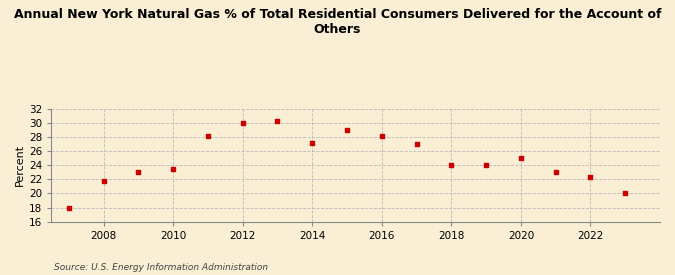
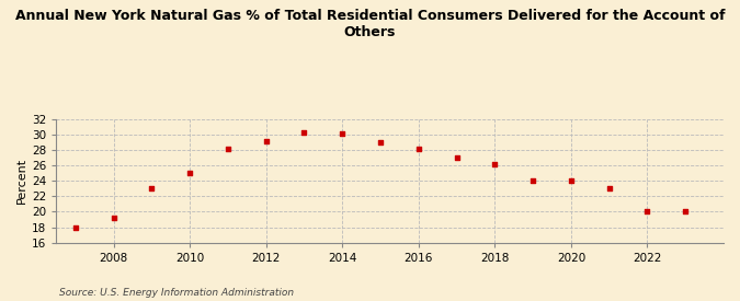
2008: 21.8 -> 19.2
2010: 23.4 -> 25.0
2012: 30.0 -> 29.2
2014: 27.2 -> 30.1
2018: 24.0 -> 26.1
2020: 25.0 -> 24.1
2022: 22.4 -> 20.0
